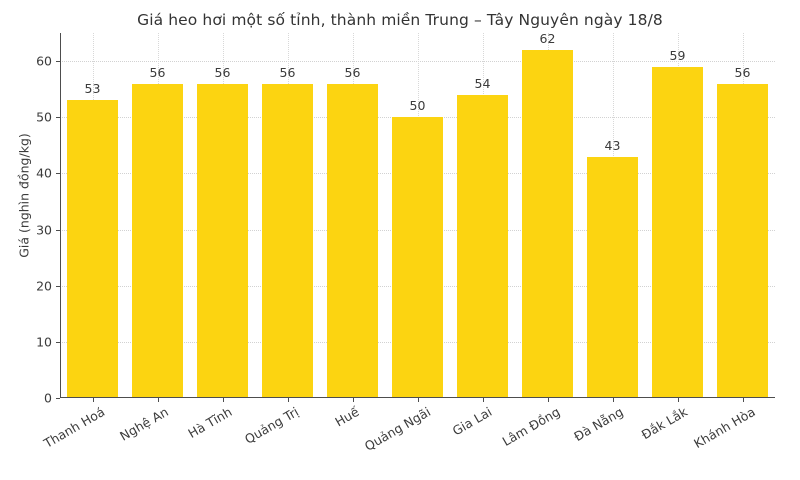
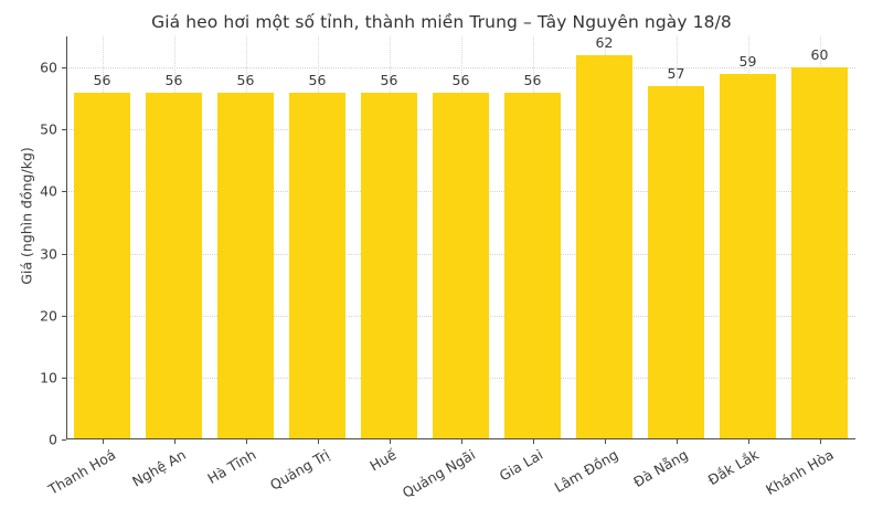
Thanh Hoá: 53 -> 56
Quảng Ngãi: 50 -> 56
Gia Lai: 54 -> 56
Đà Nẵng: 43 -> 57
Khánh Hòa: 56 -> 60
